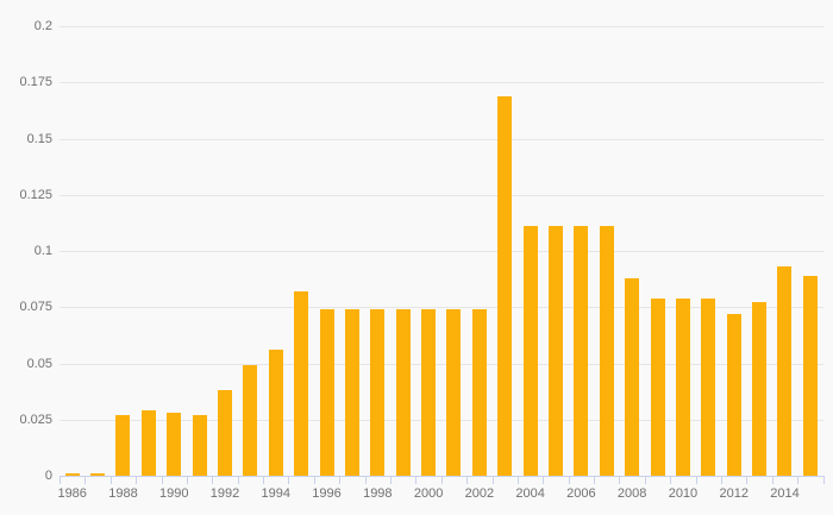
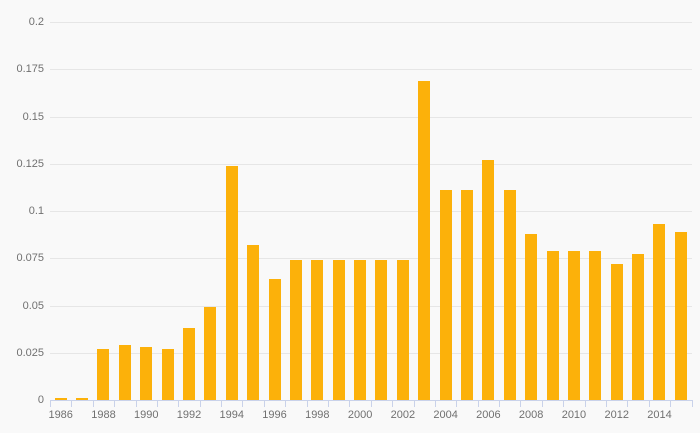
1994: 0.056 -> 0.124
1996: 0.074 -> 0.064
2006: 0.111 -> 0.127
